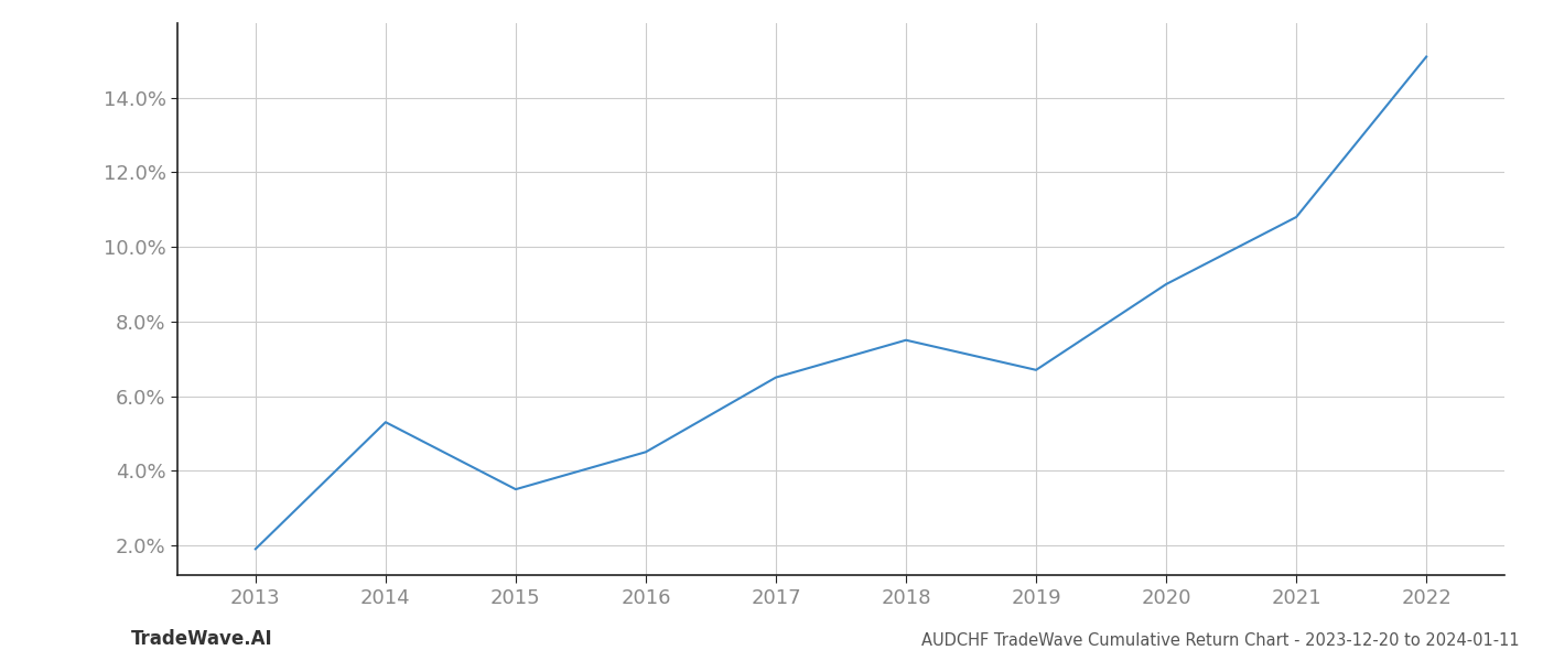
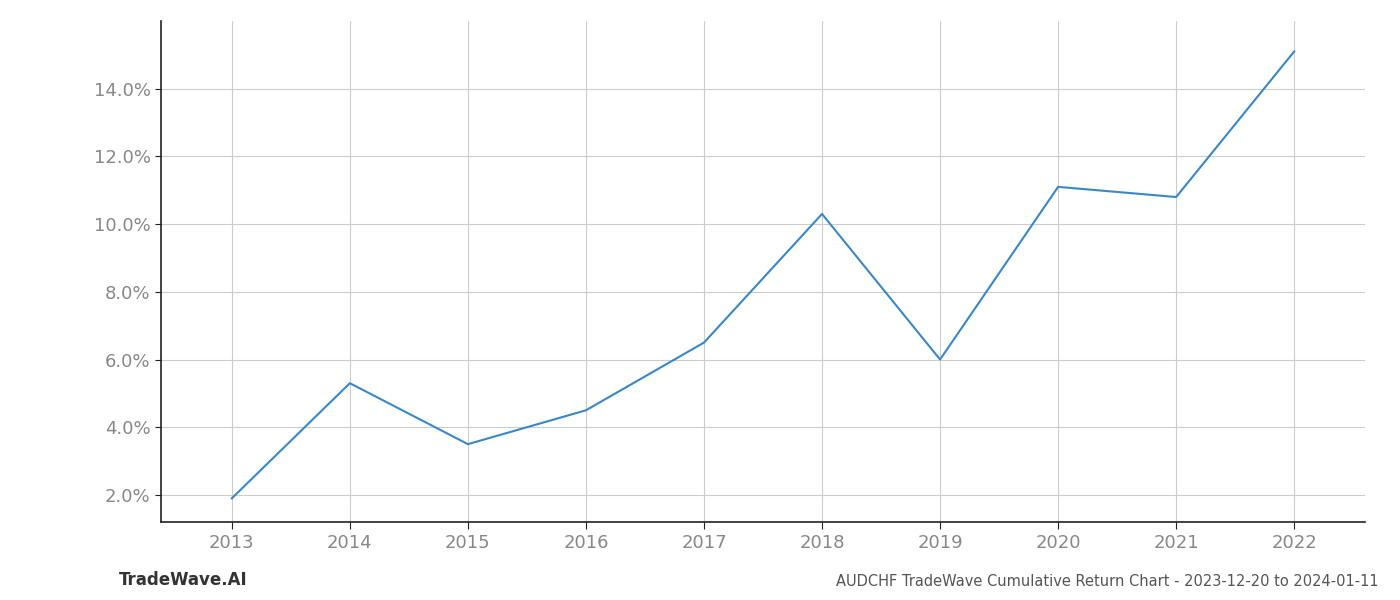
2018: 7.5% -> 10.3%
2019: 6.7% -> 6.0%
2020: 9.0% -> 11.1%
